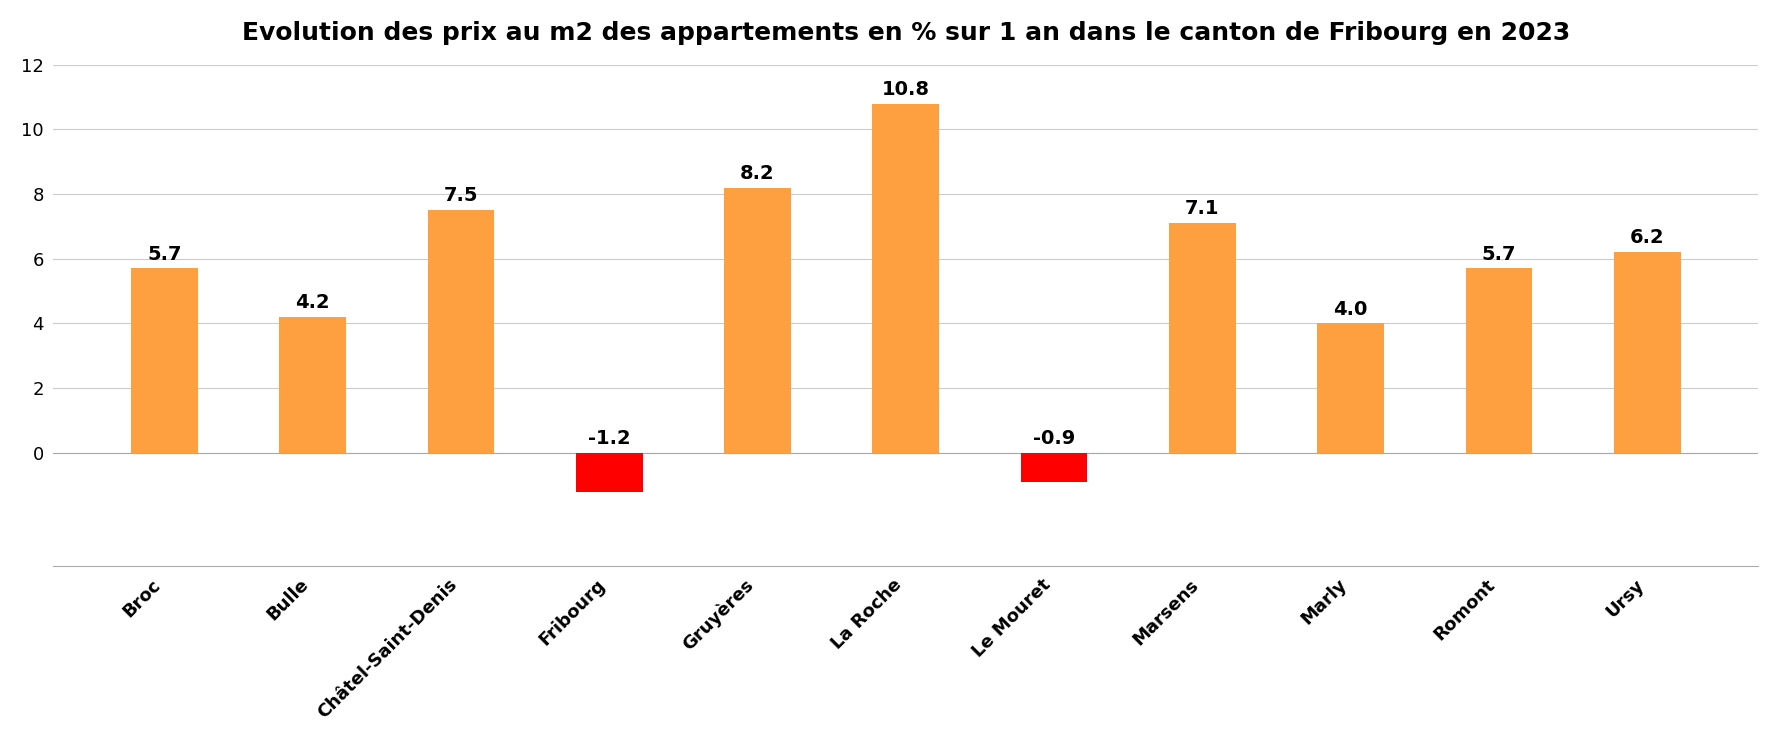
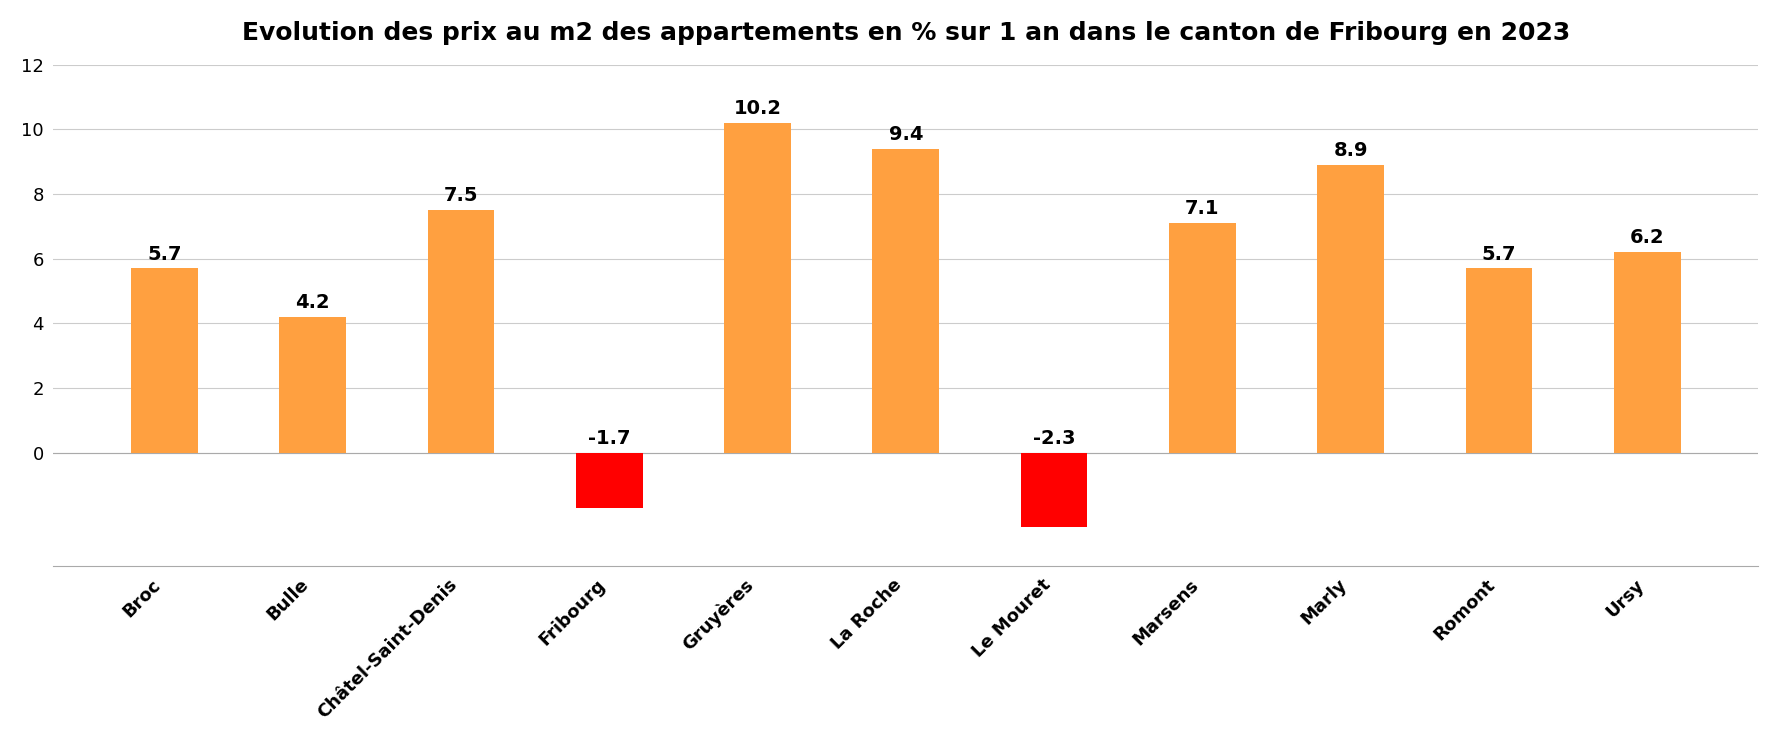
Fribourg: -1.2 -> -1.7
Gruyères: 8.2 -> 10.2
La Roche: 10.8 -> 9.4
Le Mouret: -0.9 -> -2.3
Marly: 4.0 -> 8.9
